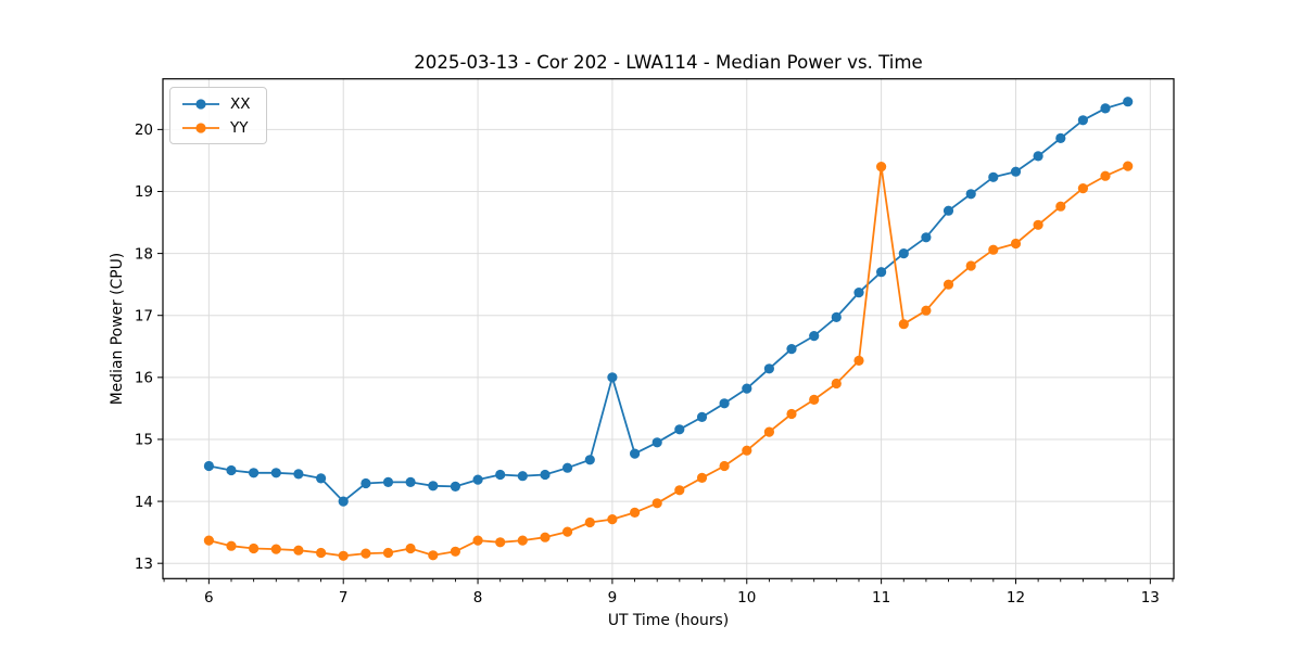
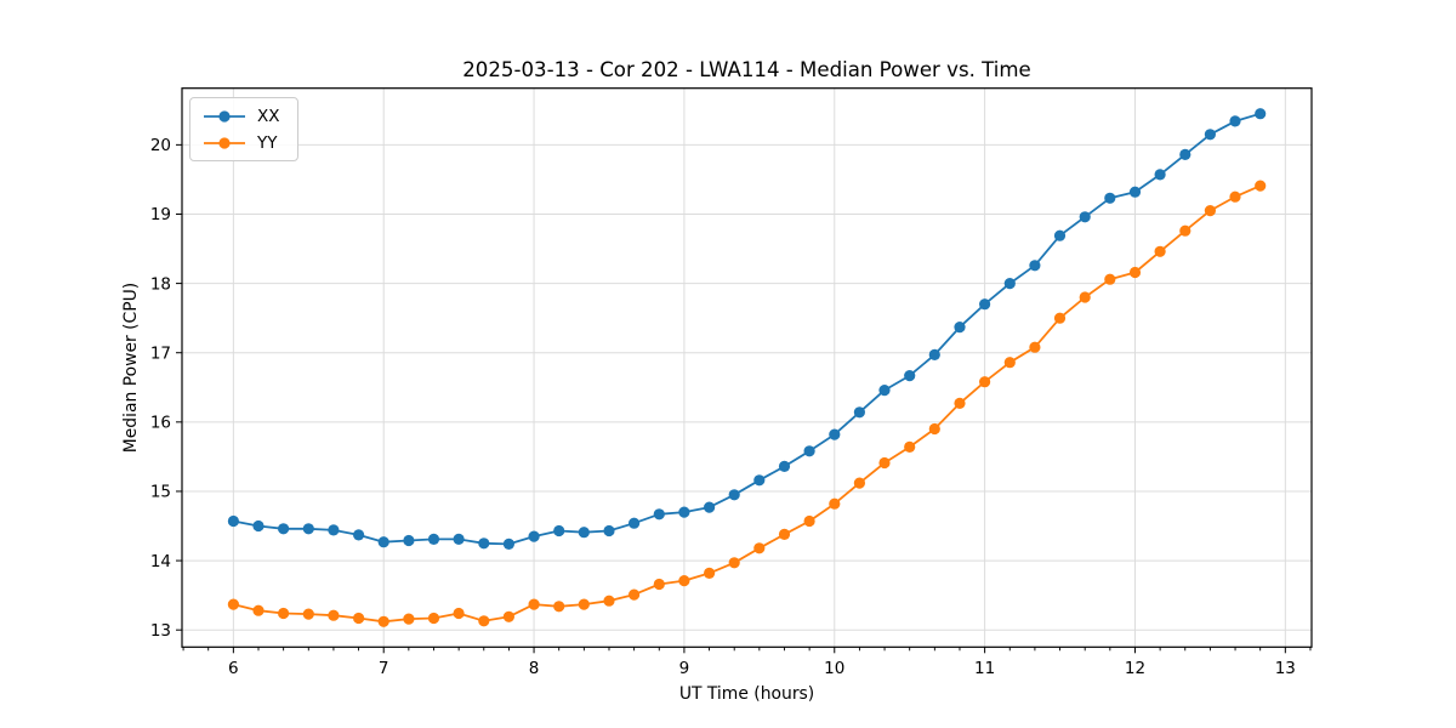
XX/7: 14.0 -> 14.3
XX/9: 16.0 -> 14.7
YY/11: 19.4 -> 16.6
